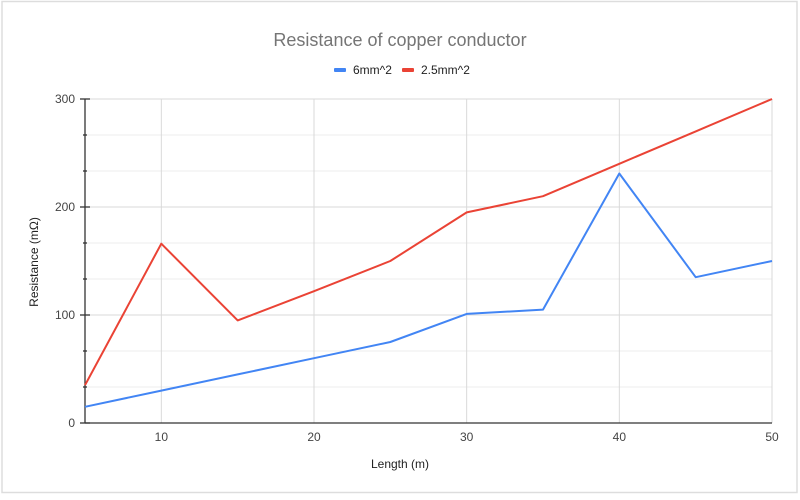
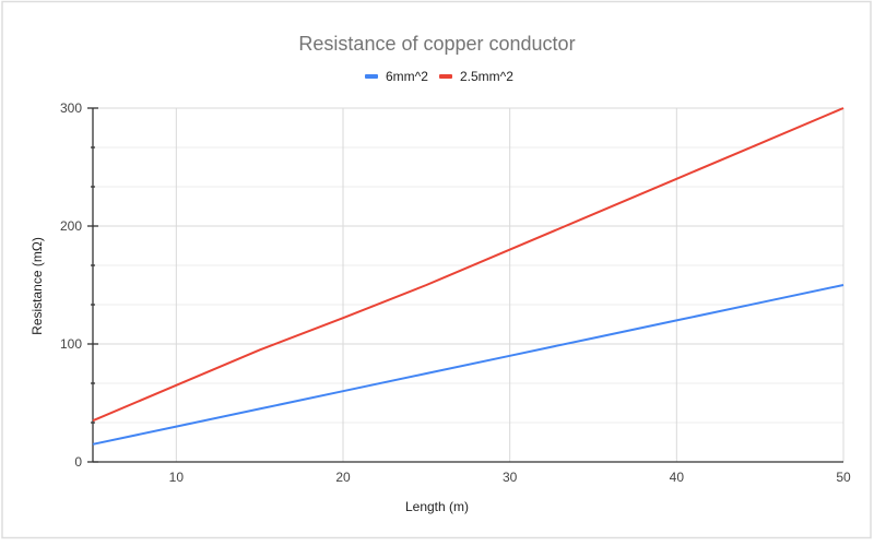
2.5mm^2/10: 166 -> 65
6mm^2/30: 101 -> 90
2.5mm^2/30: 195 -> 180
6mm^2/40: 231 -> 120
